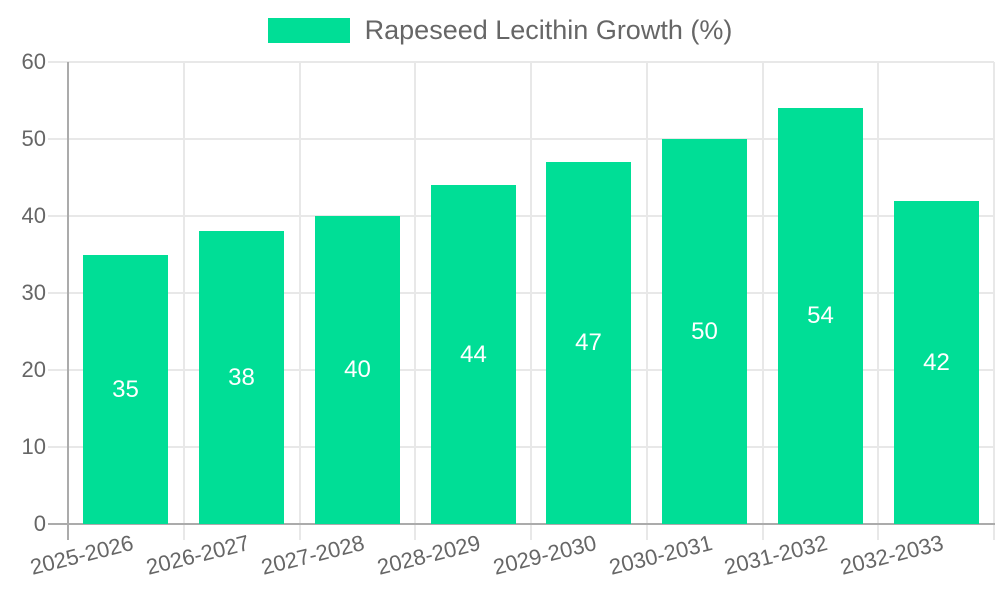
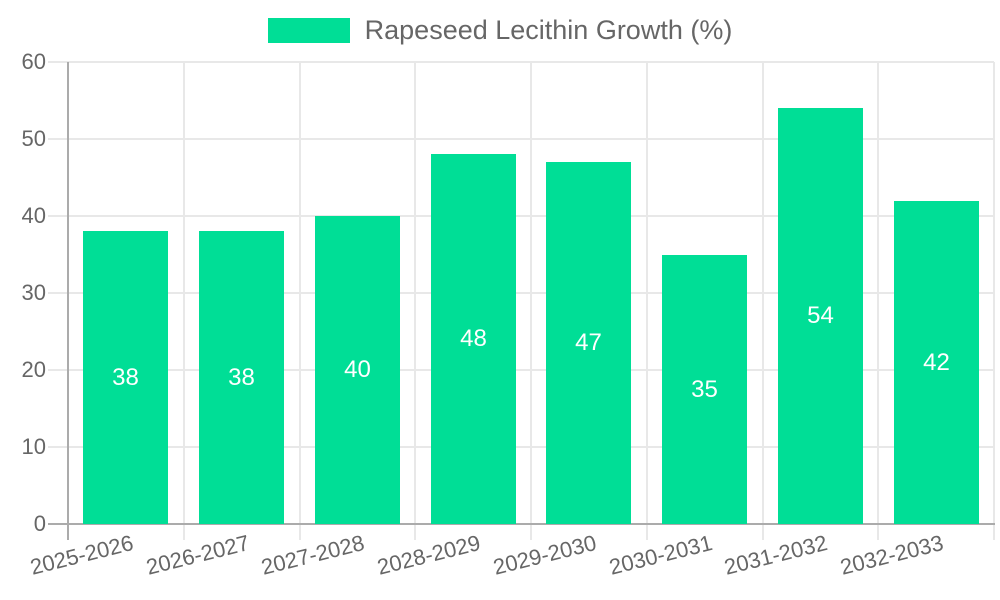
2025-2026: 35 -> 38
2028-2029: 44 -> 48
2030-2031: 50 -> 35
